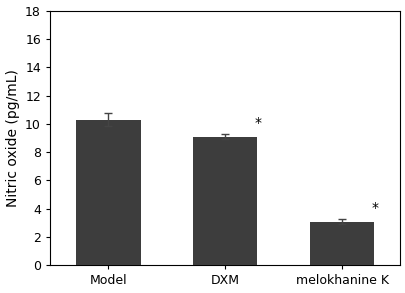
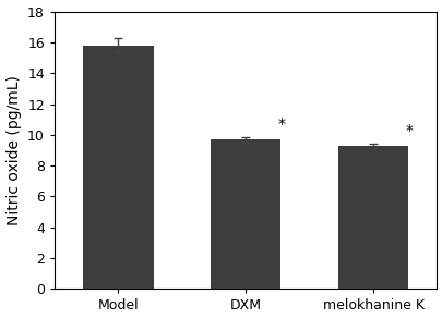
Model: 10.3 -> 15.8
DXM: 9.1 -> 9.7
melokhanine K: 3.1 -> 9.3
